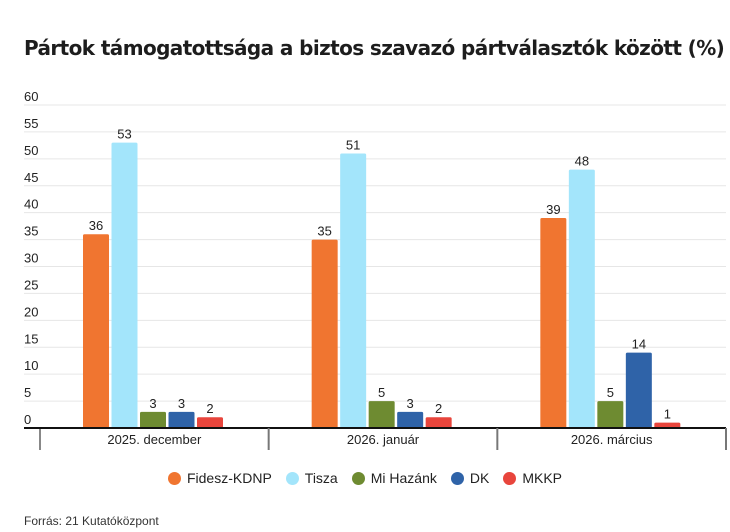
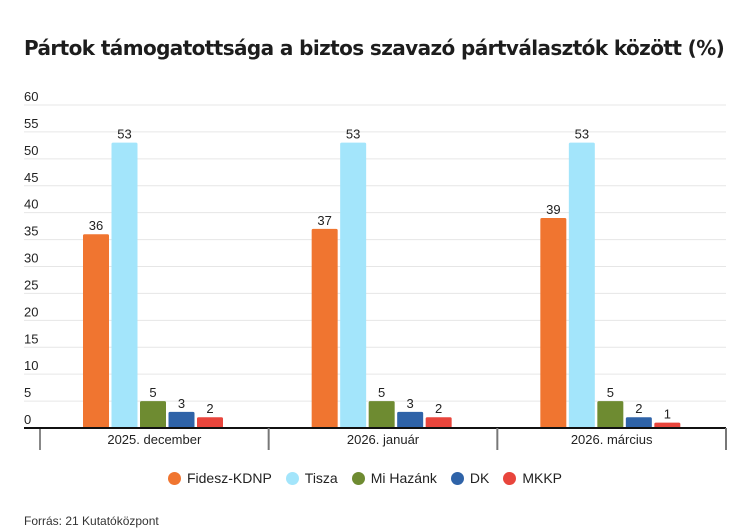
Mi Hazánk/2025. december: 3 -> 5
Fidesz-KDNP/2026. január: 35 -> 37
Tisza/2026. január: 51 -> 53
Tisza/2026. március: 48 -> 53
DK/2026. március: 14 -> 2
